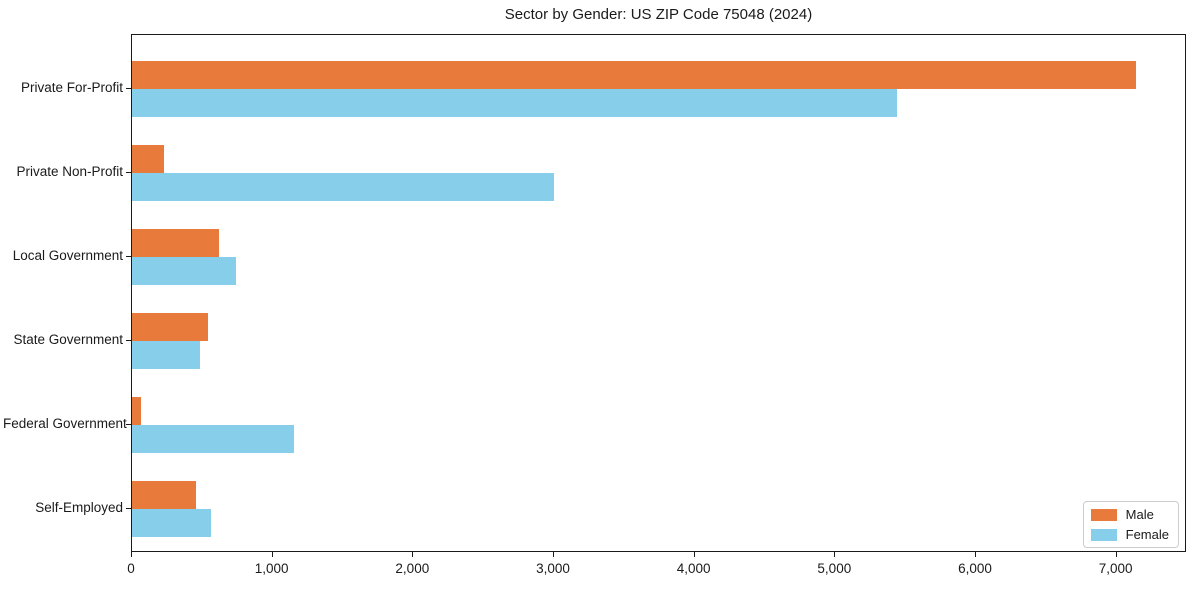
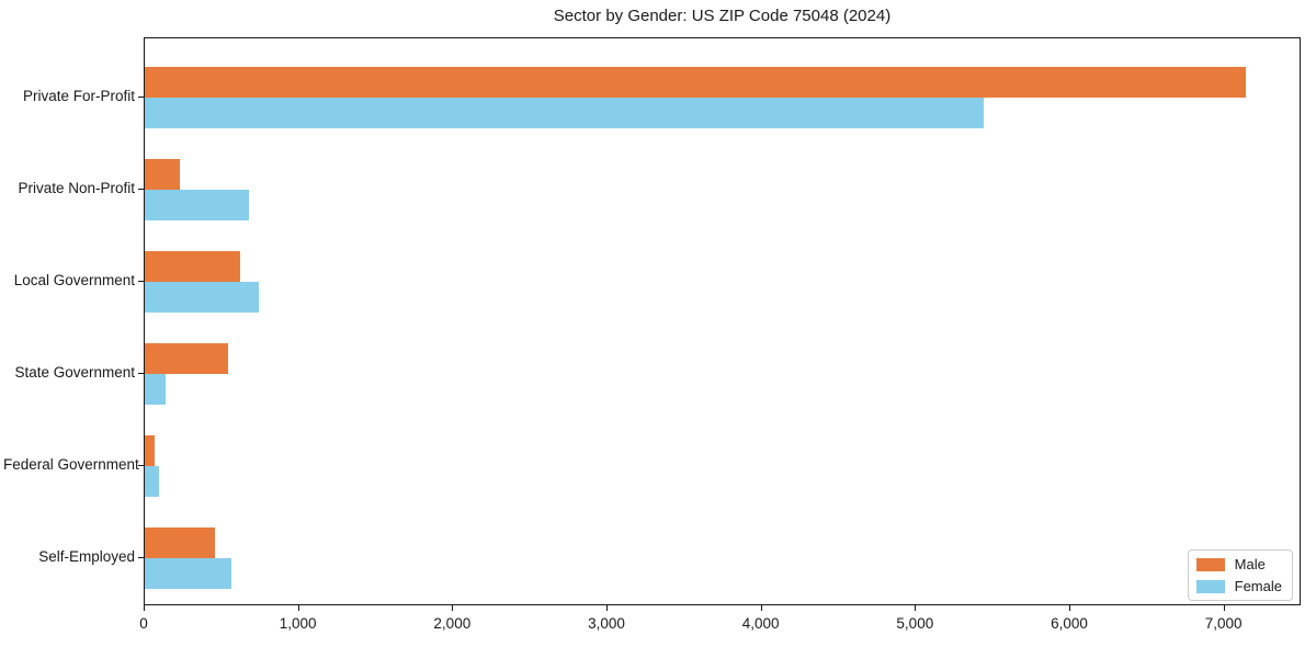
Female/Private Non-Profit: 3000 -> 680
Female/State Government: 480 -> 140
Female/Federal Government: 1150 -> 90
